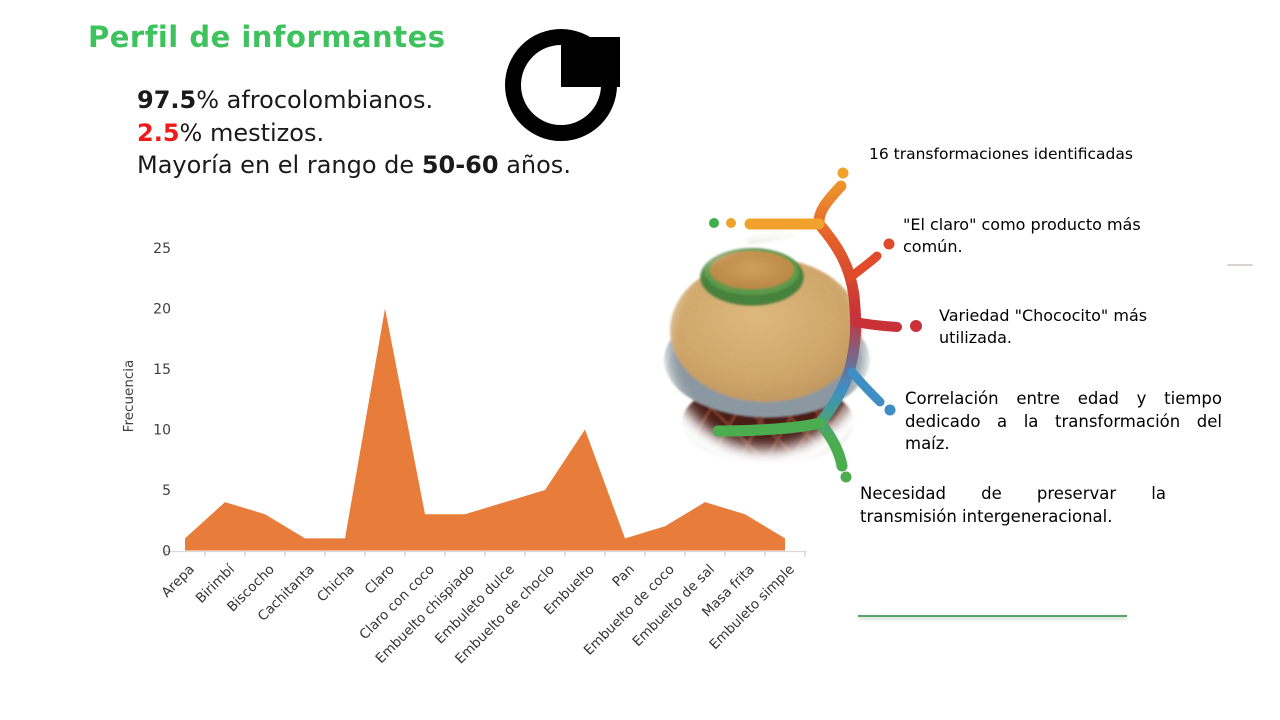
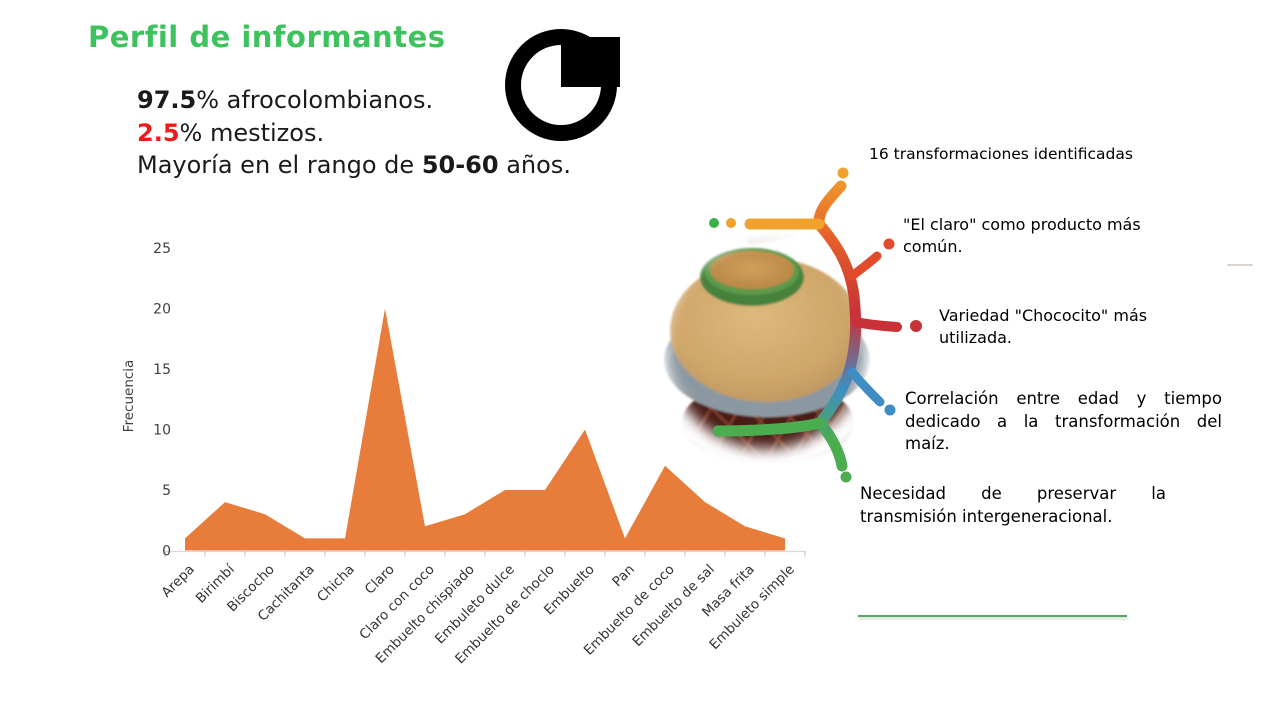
Claro con coco: 3 -> 2
Embuleto dulce: 4 -> 5
Embuelto de coco: 2 -> 7
Masa frita: 3 -> 2
